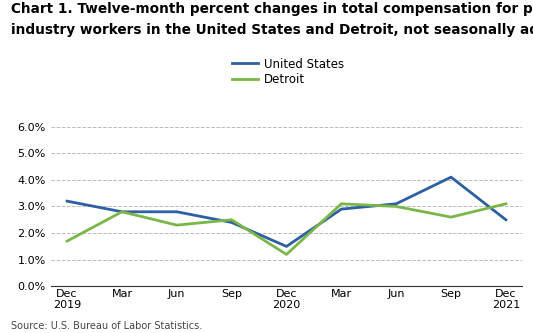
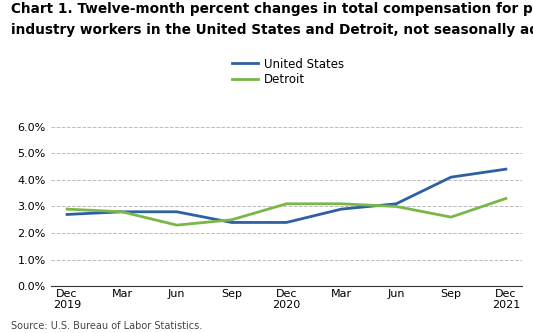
United States/Dec 2019: 3.2% -> 2.7%
Detroit/Dec 2019: 1.7% -> 2.9%
United States/Dec 2020: 1.5% -> 2.4%
Detroit/Dec 2020: 1.2% -> 3.1%
United States/Dec 2021: 2.5% -> 4.4%
Detroit/Dec 2021: 3.1% -> 3.3%
